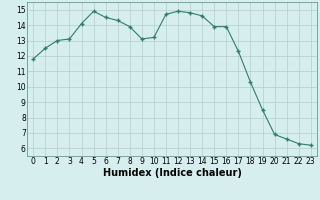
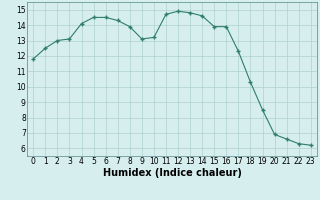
5: 14.9 -> 14.5
